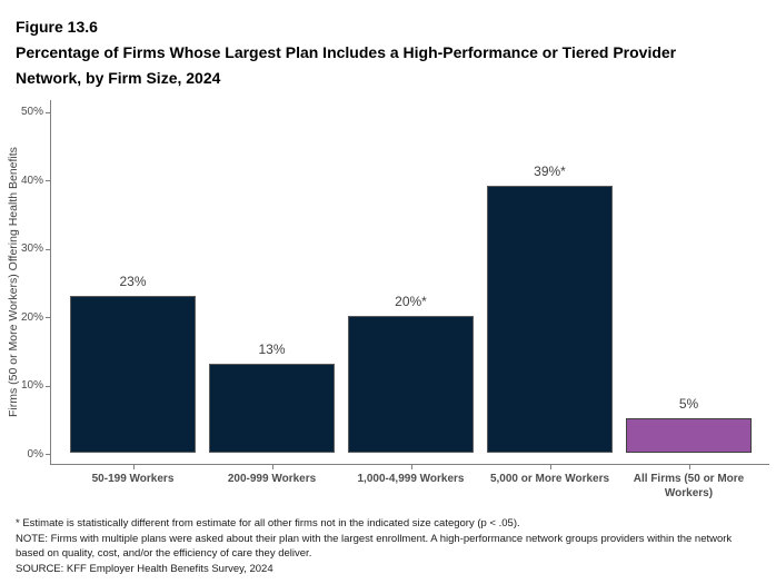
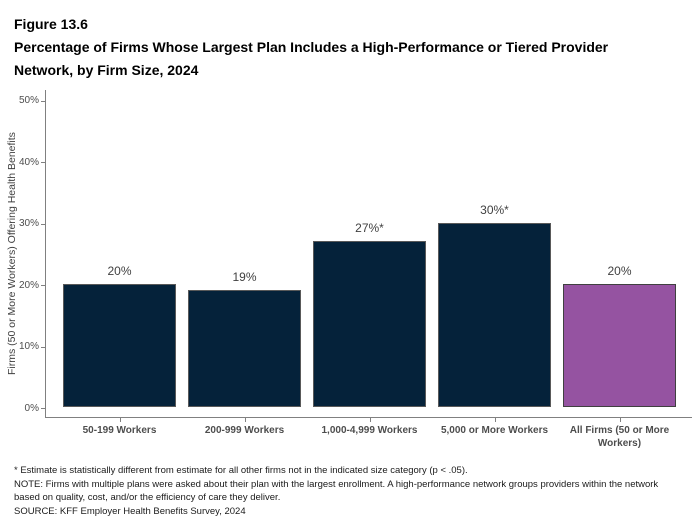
50-199 Workers: 23% -> 20%
200-999 Workers: 13% -> 19%
1,000-4,999 Workers: 20 -> 27
5,000 or More Workers: 39 -> 30
All Firms (50 or More Workers): 5% -> 20%
